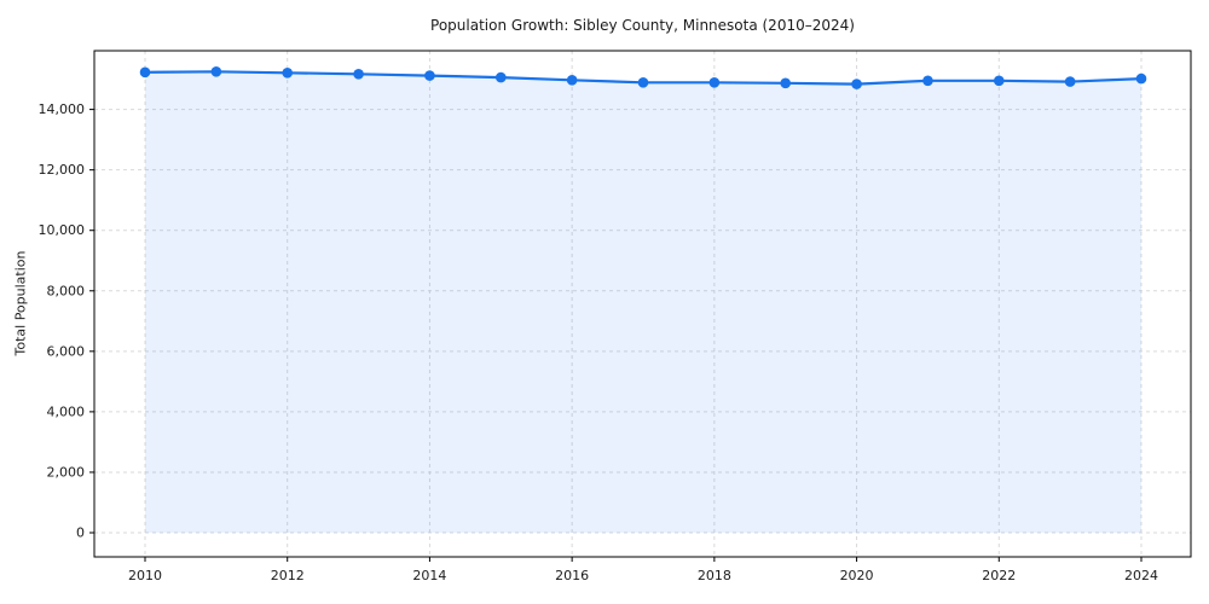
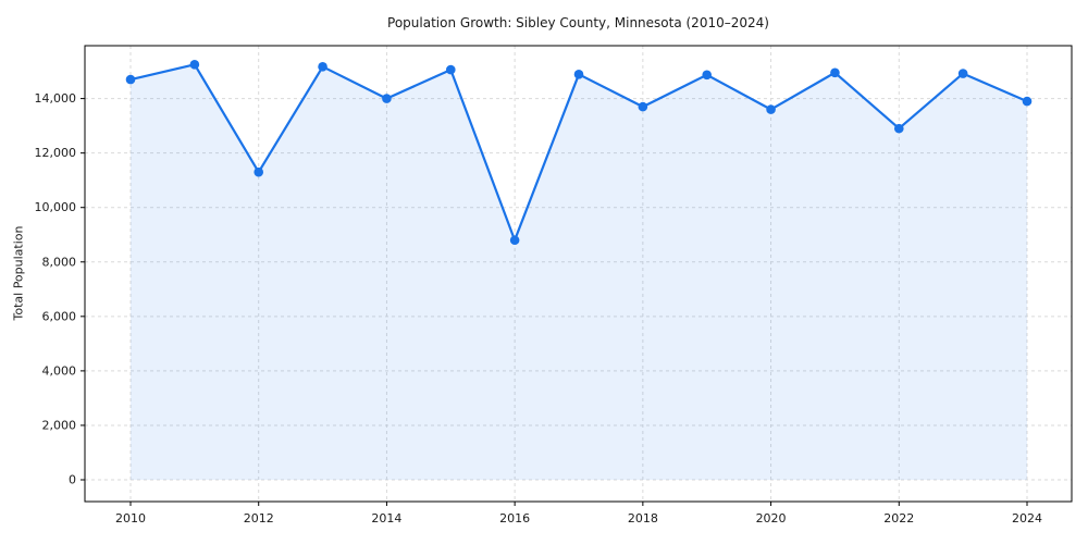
2010: 15200 -> 14700
2012: 15200 -> 11300
2014: 15100 -> 14000
2016: 15000 -> 8800
2018: 14900 -> 13700
2020: 14800 -> 13600
2022: 15000 -> 12900
2024: 15000 -> 13900
